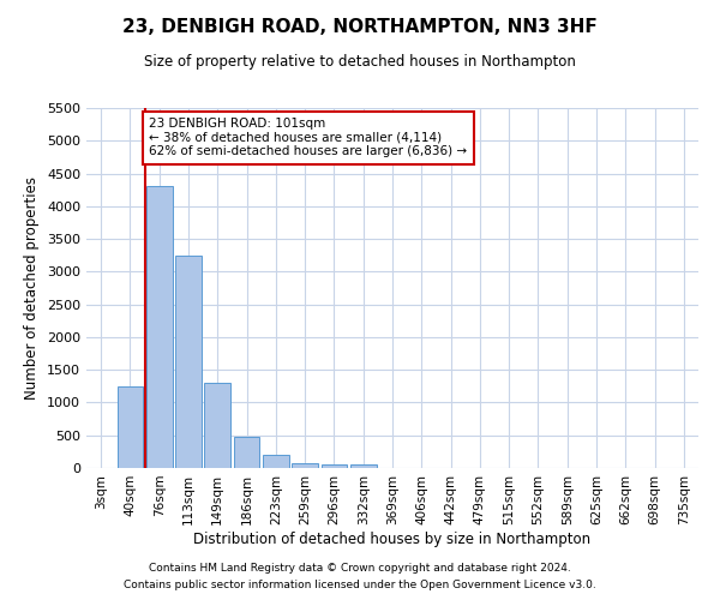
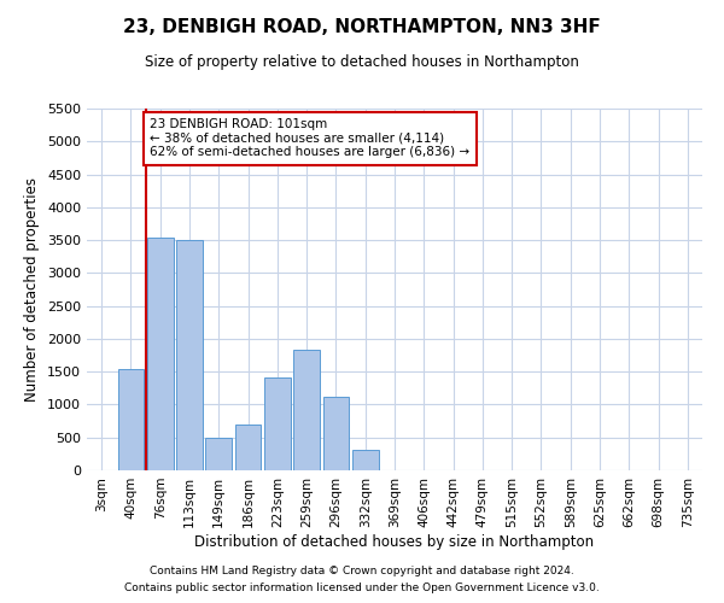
40sqm: 1250 -> 1540
76sqm: 4300 -> 3540
113sqm: 3250 -> 3500
149sqm: 1300 -> 500
186sqm: 480 -> 700
223sqm: 200 -> 1420
259sqm: 80 -> 1840
296sqm: 60 -> 1120
332sqm: 50 -> 320
